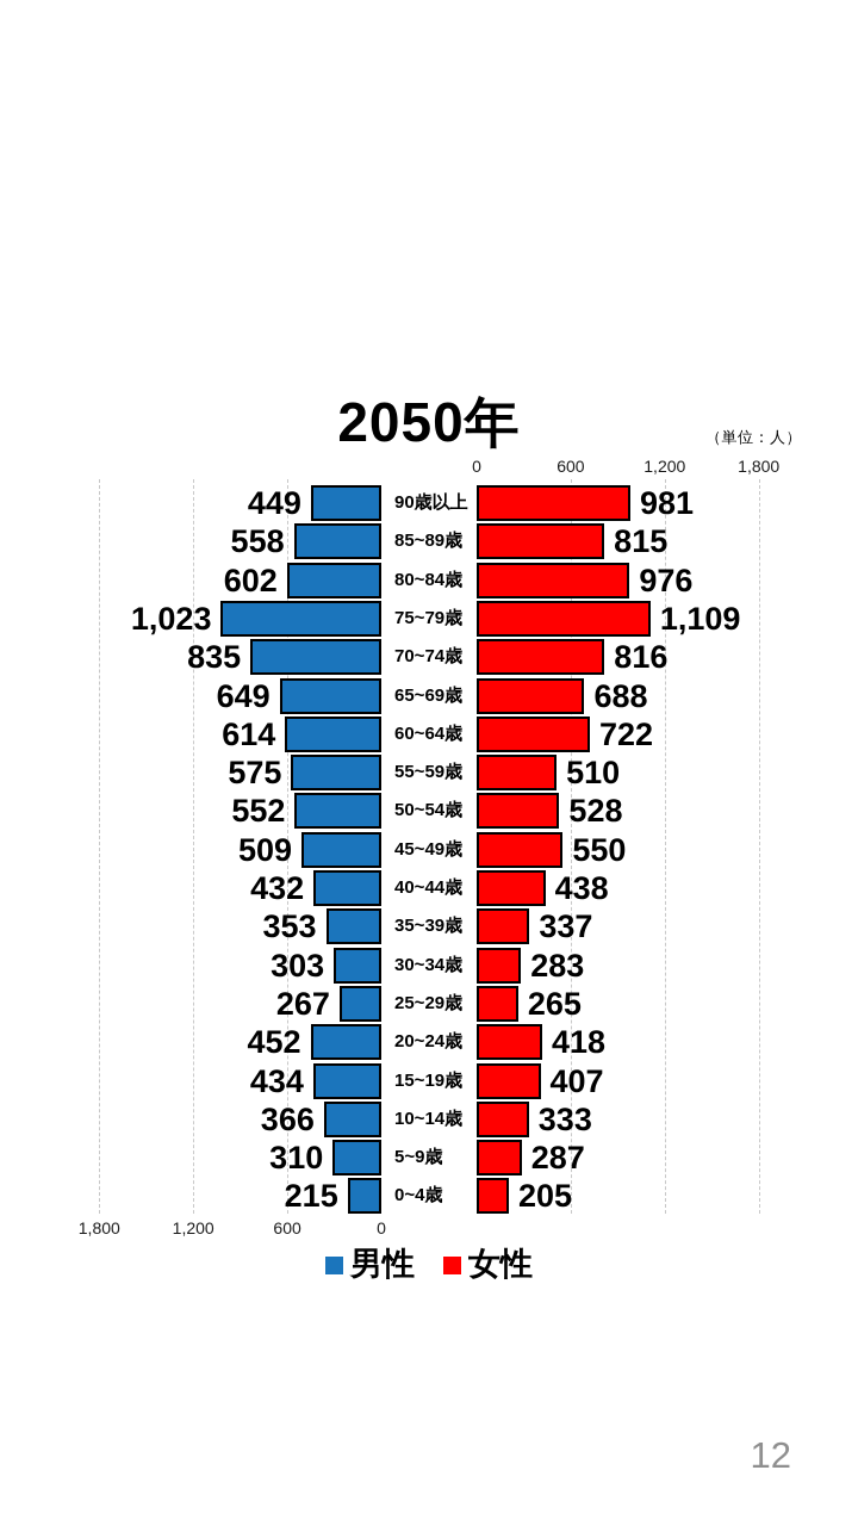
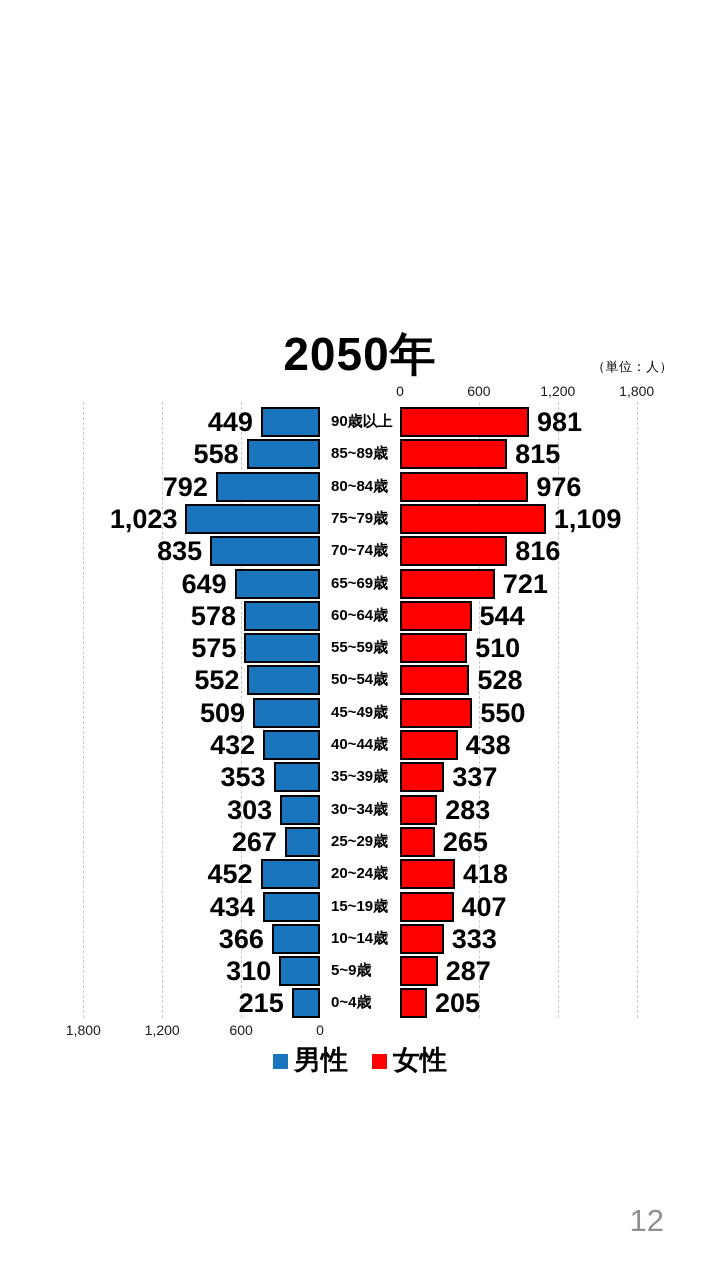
男性/80~84歳: 602 -> 792
女性/65~69歳: 688 -> 721
男性/60~64歳: 614 -> 578
女性/60~64歳: 722 -> 544
